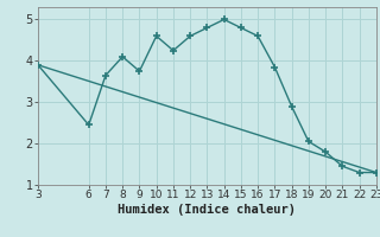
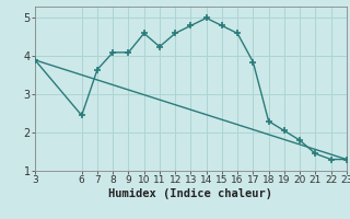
9: 3.75 -> 4.10
18: 2.90 -> 2.30
